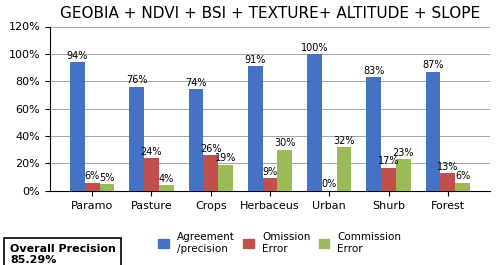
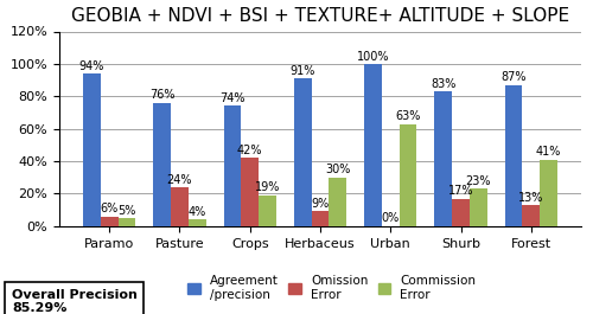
Omission Error/Crops: 26% -> 42%
Commission Error/Urban: 32% -> 63%
Commission Error/Forest: 6% -> 41%
